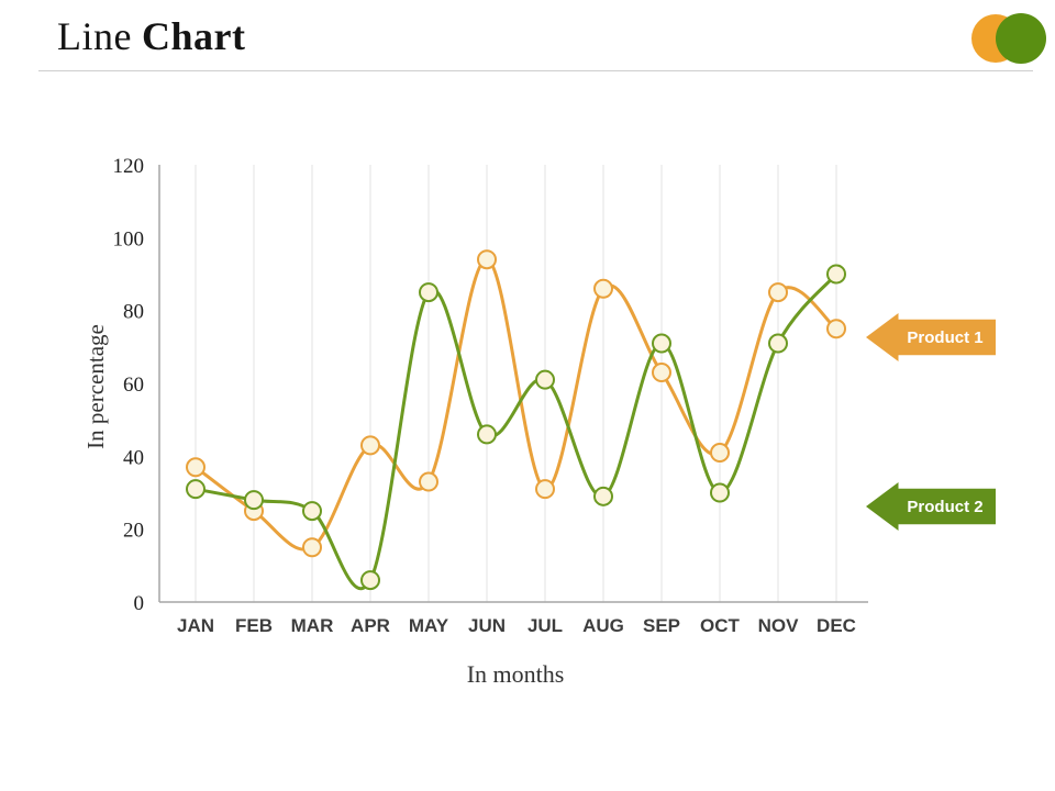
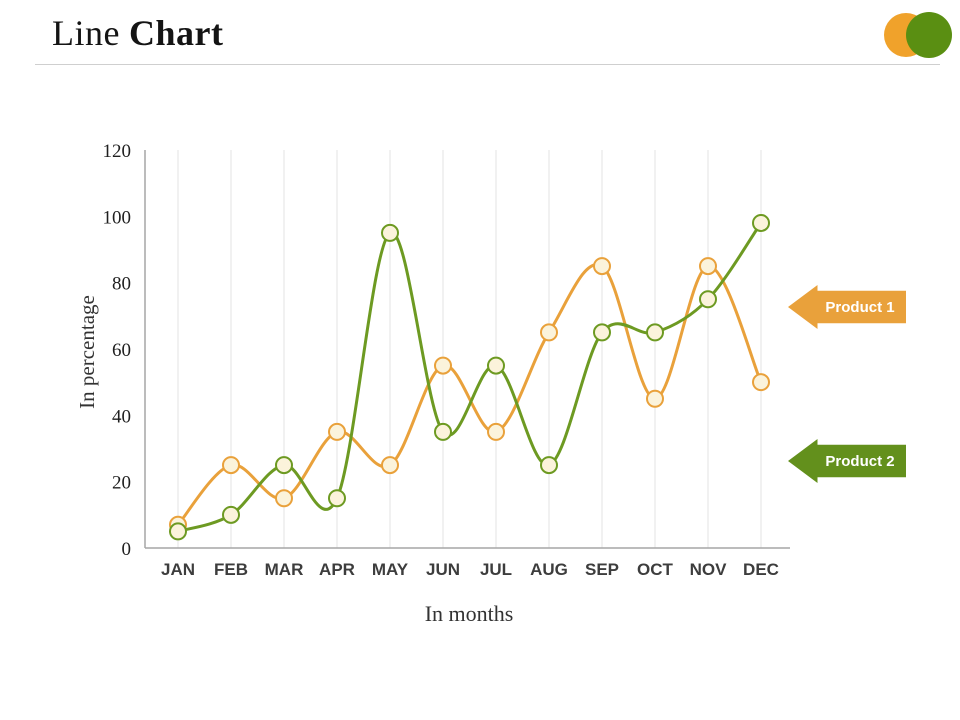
Product 1/JAN: 37 -> 7
Product 2/JAN: 31 -> 5
Product 2/FEB: 28 -> 10
Product 1/APR: 43 -> 35
Product 2/APR: 6 -> 15
Product 1/MAY: 33 -> 25
Product 2/MAY: 85 -> 95
Product 1/JUN: 94 -> 55
Product 2/JUN: 46 -> 35
Product 1/JUL: 31 -> 35
Product 2/JUL: 61 -> 55
Product 1/AUG: 86 -> 65
Product 2/AUG: 29 -> 25
Product 1/SEP: 63 -> 85
Product 2/SEP: 71 -> 65
Product 1/OCT: 41 -> 45
Product 2/OCT: 30 -> 65
Product 2/NOV: 71 -> 75
Product 1/DEC: 75 -> 50
Product 2/DEC: 90 -> 98
